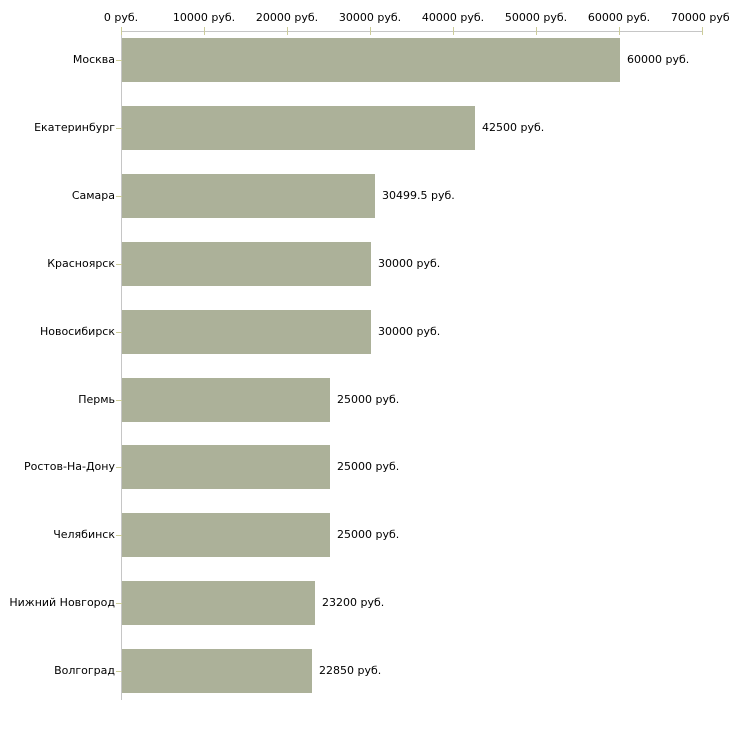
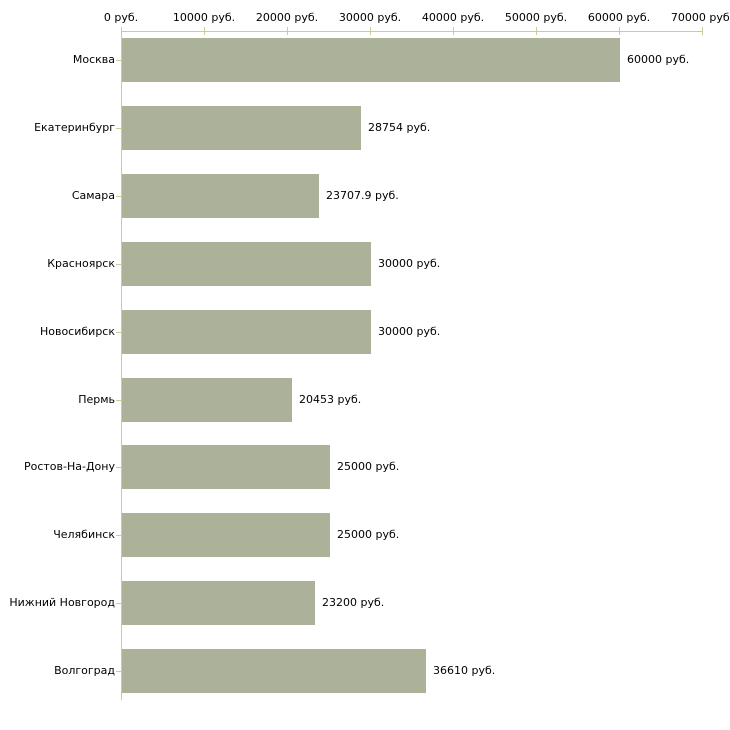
Екатеринбург: 42500 -> 28754
Самара: 30499.5 -> 23707.9
Пермь: 25000 -> 20453
Волгоград: 22850 -> 36610
